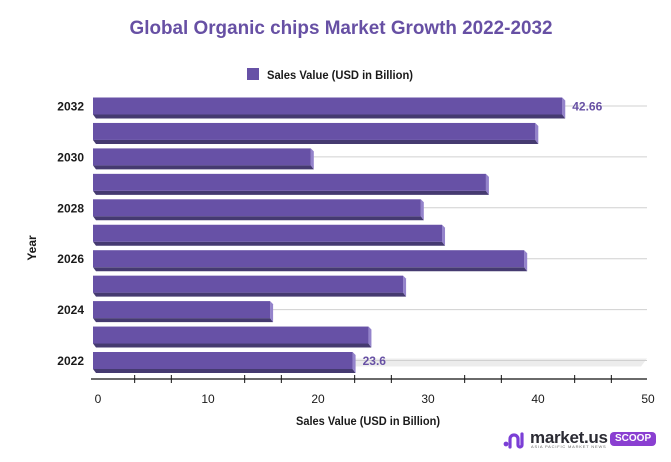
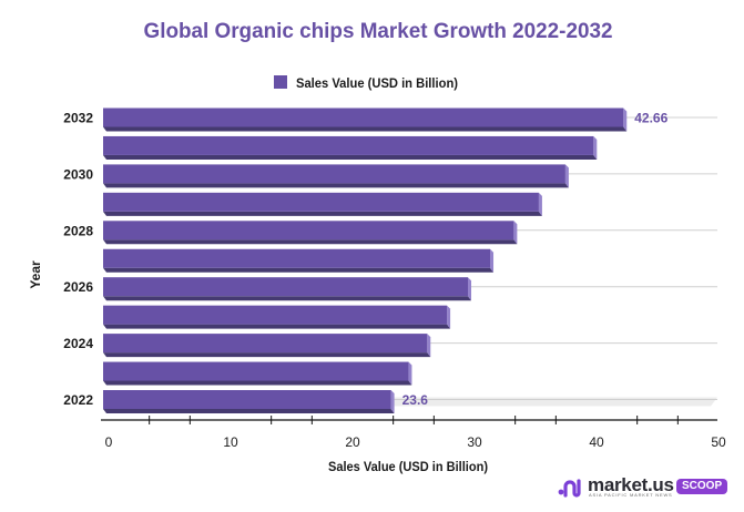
2030: 19.8 -> 37.9
2028: 29.8 -> 33.7
2026: 39.2 -> 29.9
2024: 16.1 -> 26.6
